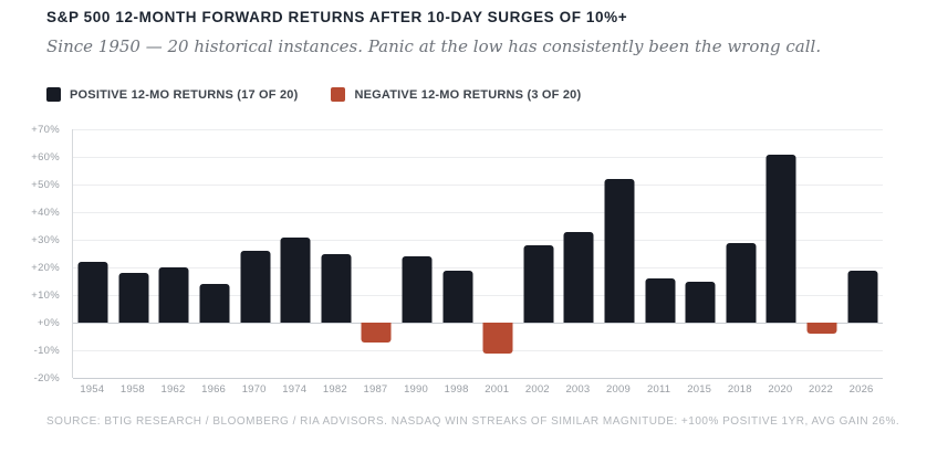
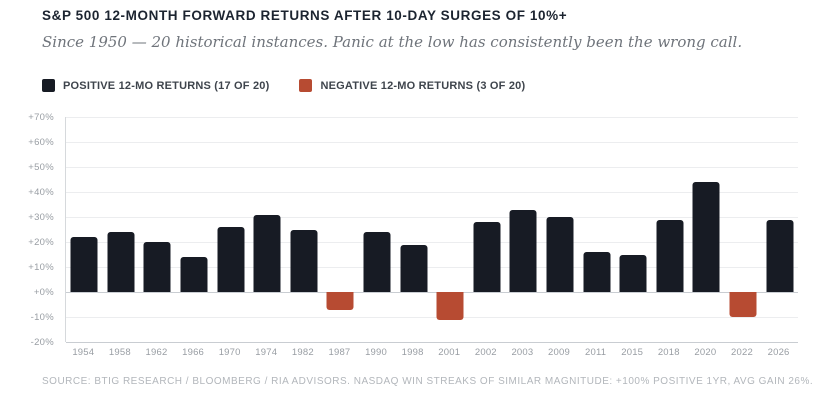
1958: 18% -> 24%
2009: 52% -> 30%
2020: 61% -> 44%
2022: -4% -> -10%
2026: 19% -> 29%
